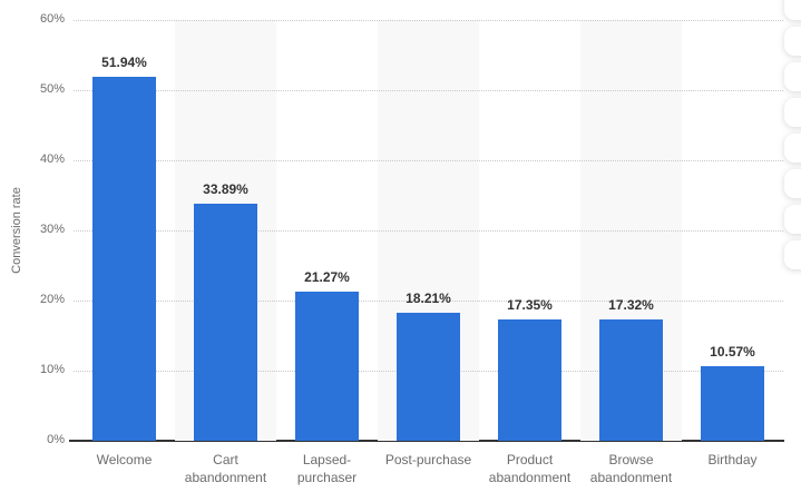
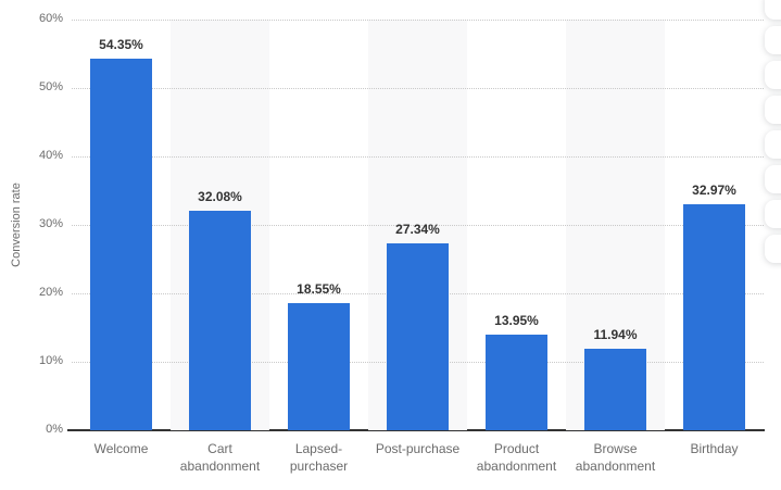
Welcome: 51.94% -> 54.35%
Cart abandonment: 33.89% -> 32.08%
Lapsed-purchaser: 21.27% -> 18.55%
Post-purchase: 18.21% -> 27.34%
Product abandonment: 17.35% -> 13.95%
Browse abandonment: 17.32% -> 11.94%
Birthday: 10.57% -> 32.97%
